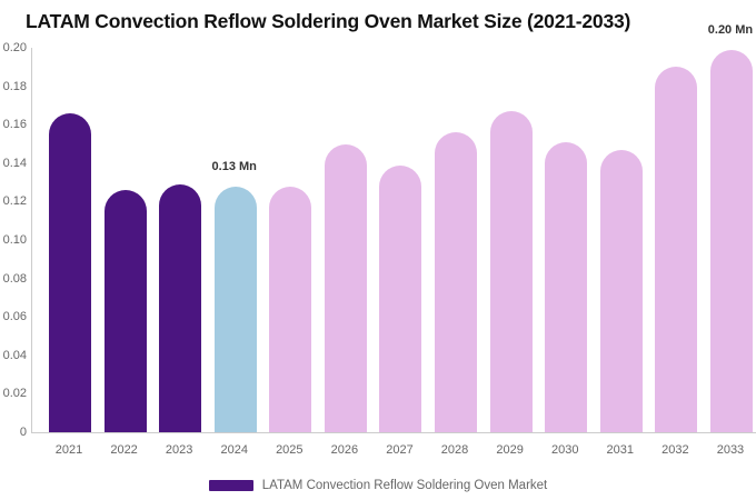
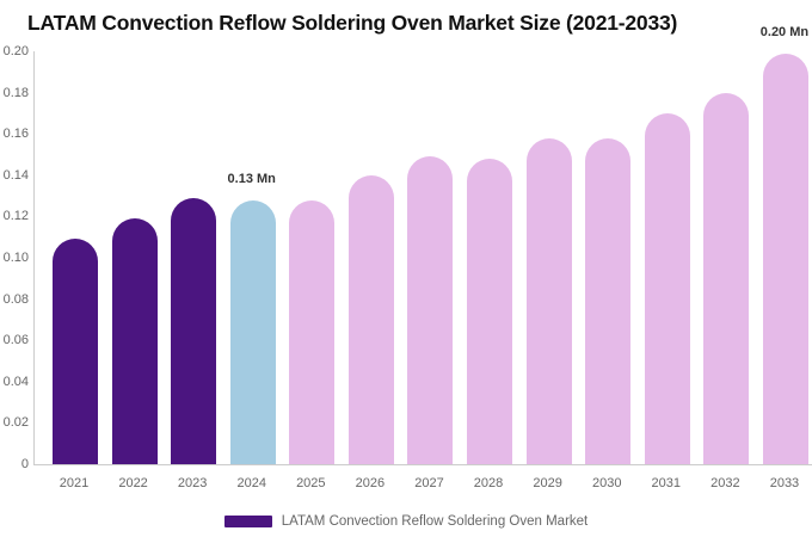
2021: 0.166 -> 0.109
2022: 0.126 -> 0.119
2026: 0.150 -> 0.140
2027: 0.139 -> 0.149
2028: 0.156 -> 0.148
2029: 0.167 -> 0.158
2030: 0.151 -> 0.158
2031: 0.147 -> 0.170
2032: 0.190 -> 0.180
